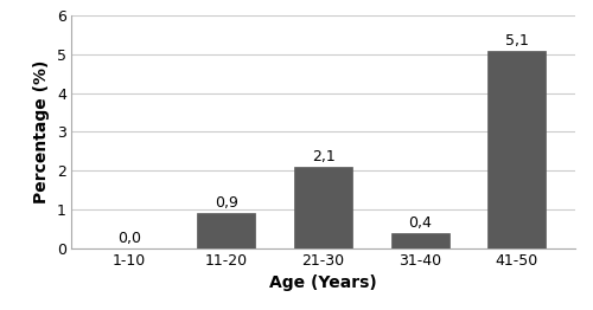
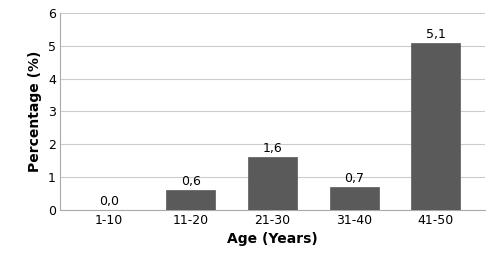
11-20: 0,9 -> 0,6
21-30: 2,1 -> 1,6
31-40: 0,4 -> 0,7
